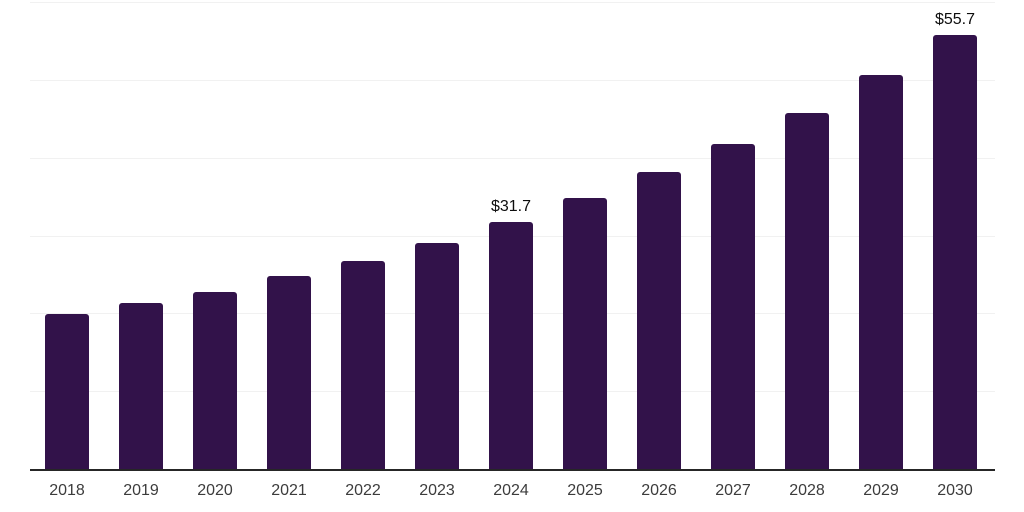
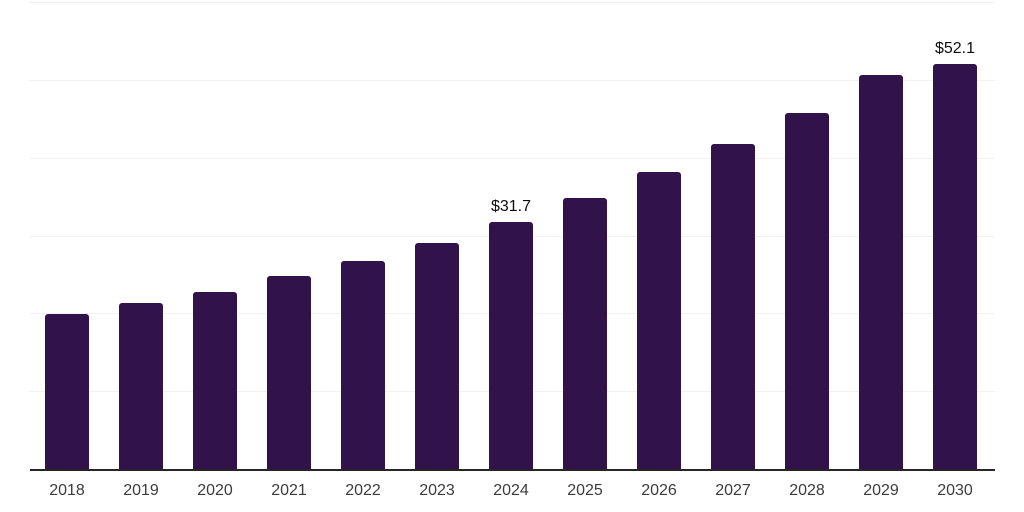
2030: $55.7 -> $52.1
